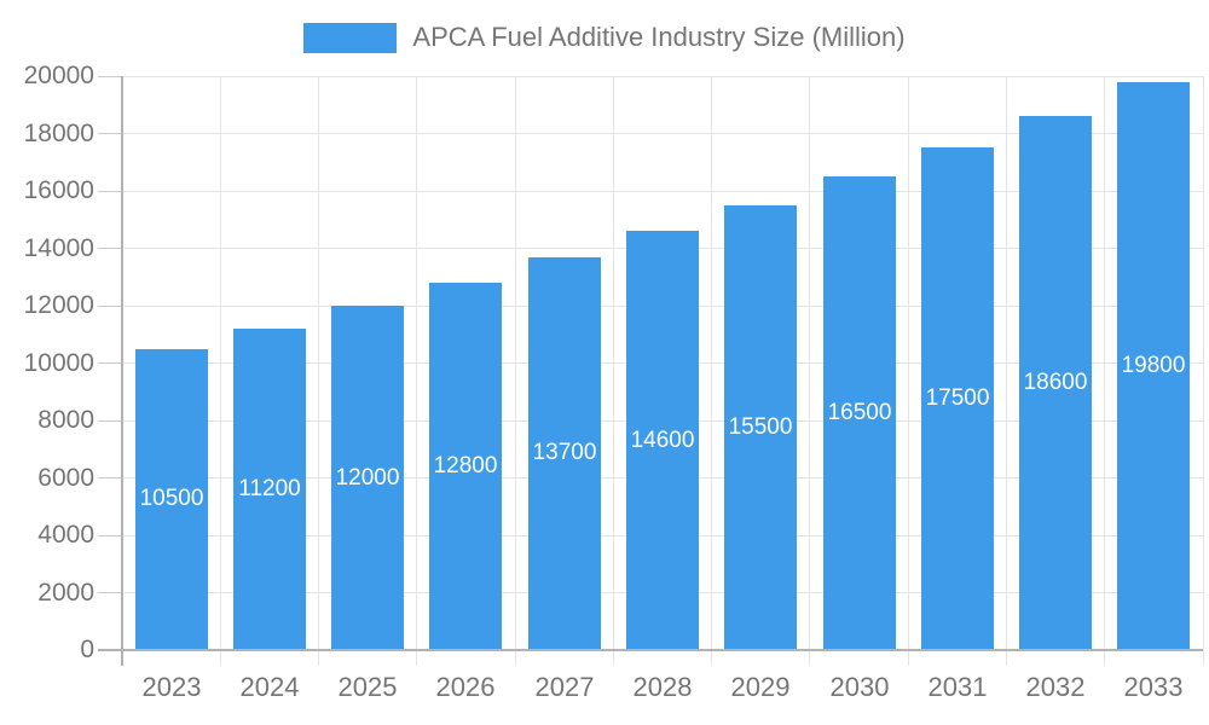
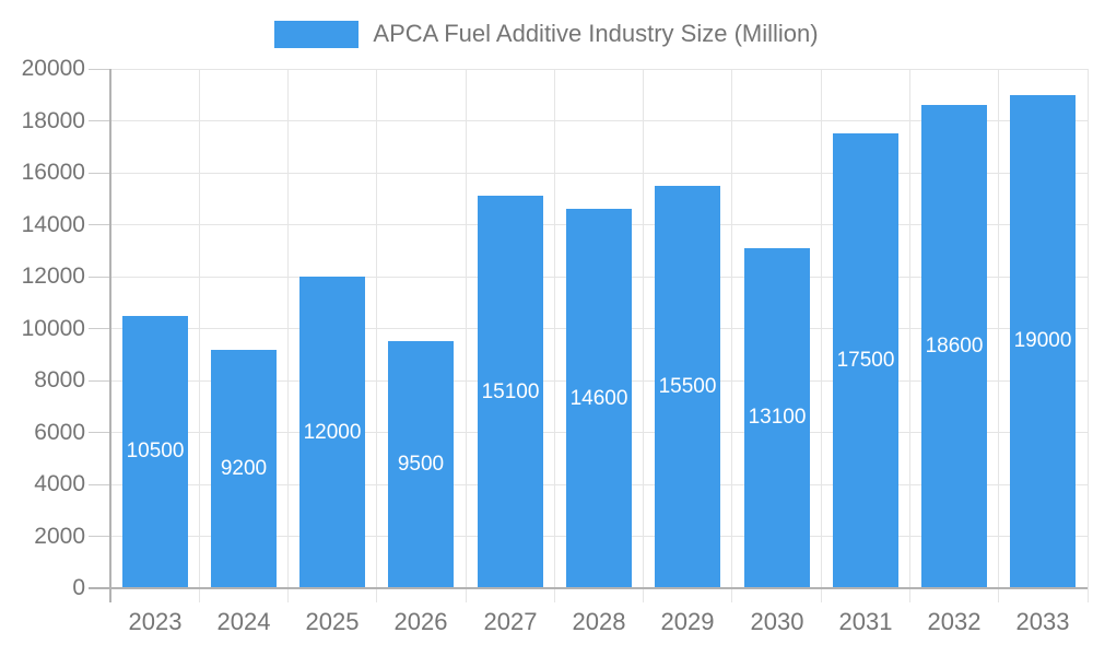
2024: 11200 -> 9200
2026: 12800 -> 9500
2027: 13700 -> 15100
2030: 16500 -> 13100
2033: 19800 -> 19000
